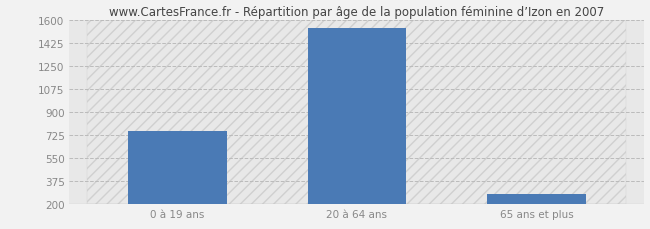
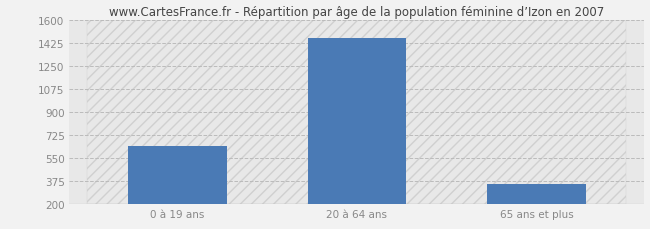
0 à 19 ans: 760 -> 640
20 à 64 ans: 1540 -> 1460
65 ans et plus: 280 -> 350
